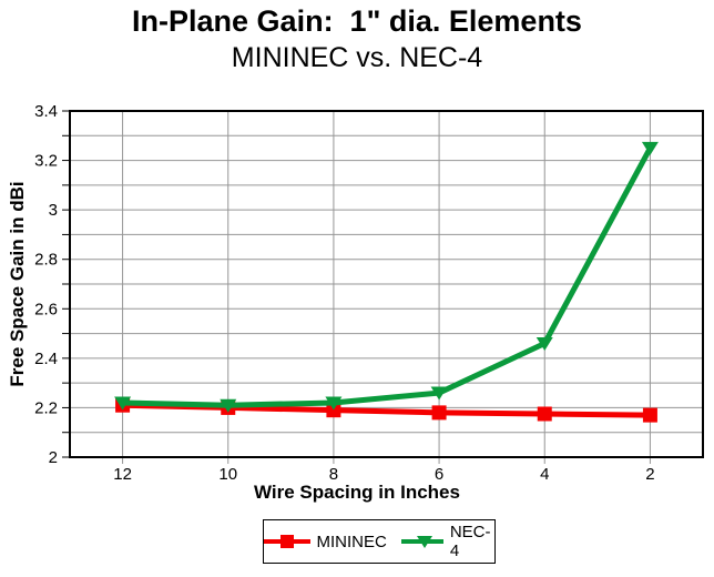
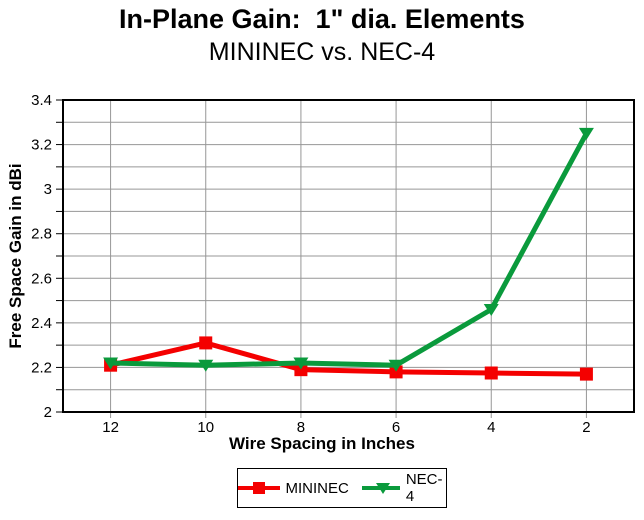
MININEC/10: 2.20 -> 2.31
NEC-4/6: 2.26 -> 2.21
